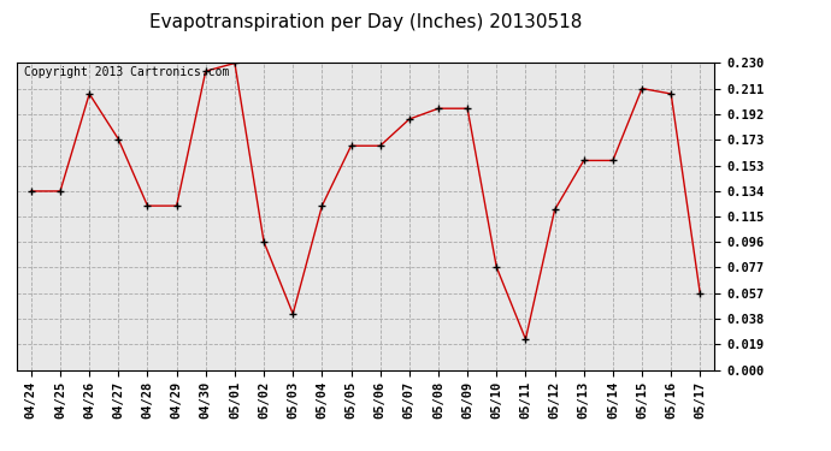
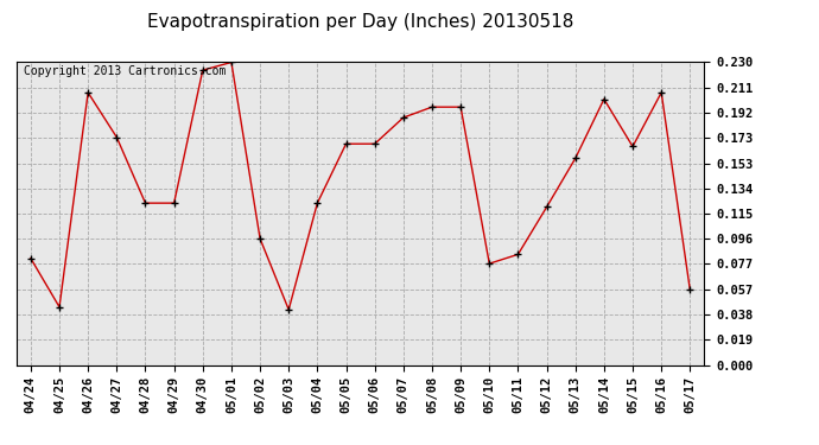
04/24: 0.134 -> 0.081
04/25: 0.134 -> 0.044
05/11: 0.023 -> 0.084
05/14: 0.157 -> 0.202
05/15: 0.211 -> 0.166
